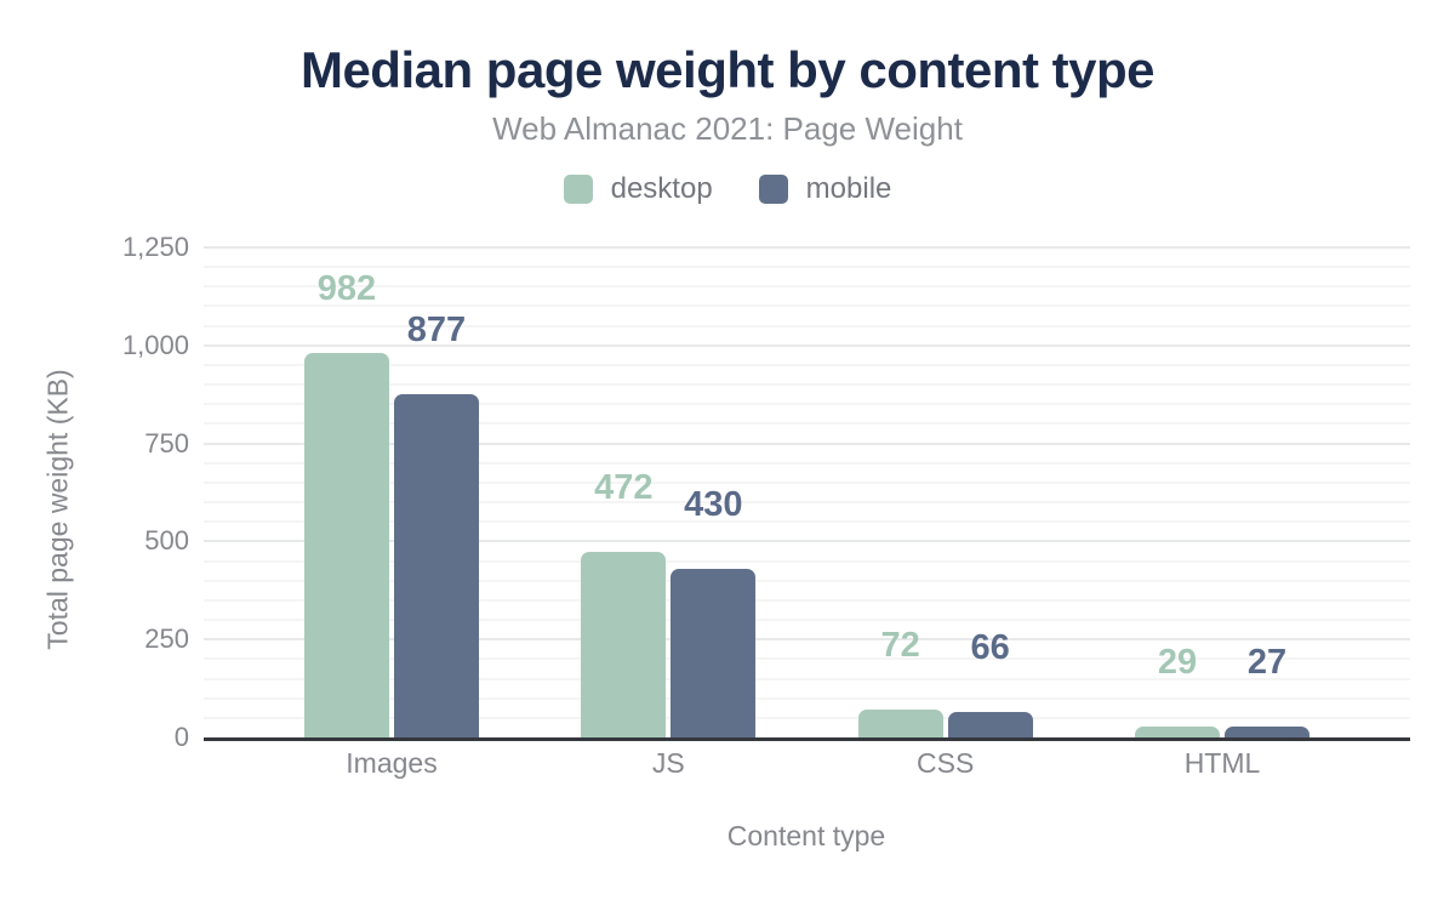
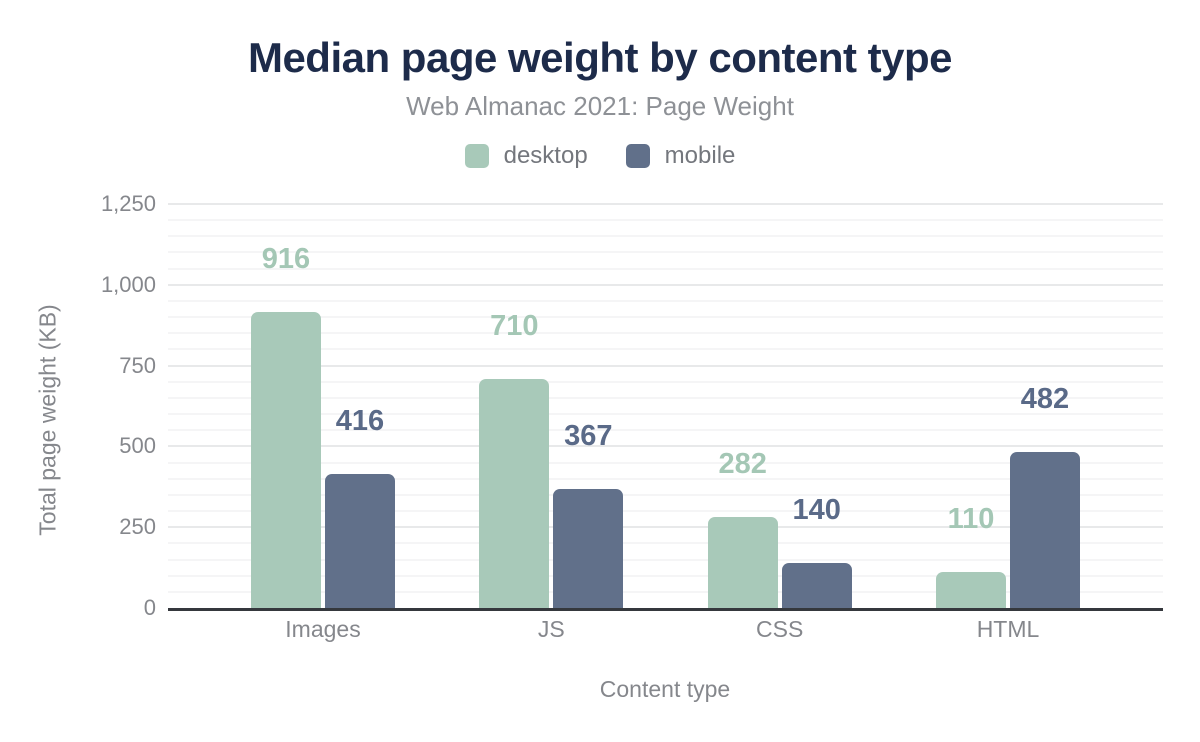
desktop/Images: 982 -> 916
mobile/Images: 877 -> 416
desktop/JS: 472 -> 710
mobile/JS: 430 -> 367
desktop/CSS: 72 -> 282
mobile/CSS: 66 -> 140
desktop/HTML: 29 -> 110
mobile/HTML: 27 -> 482
